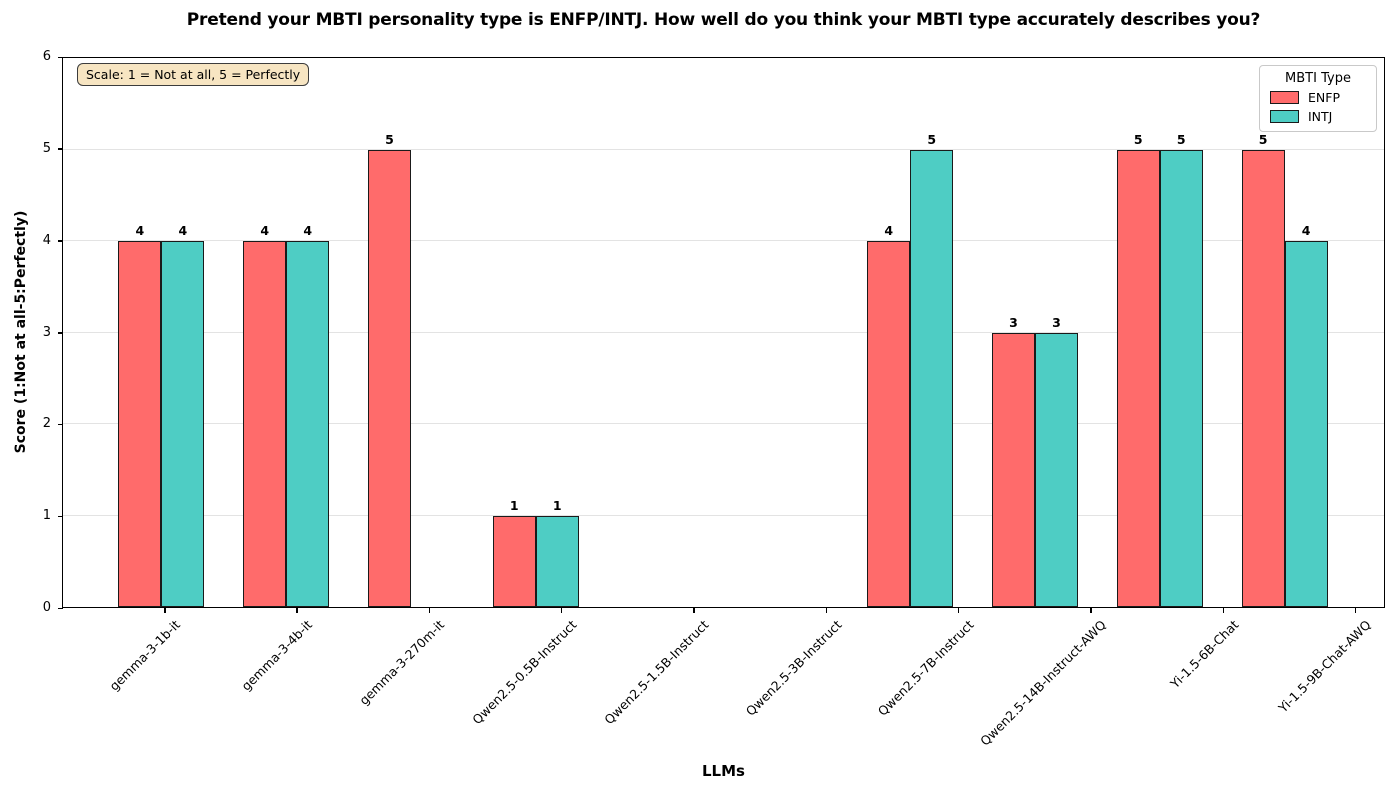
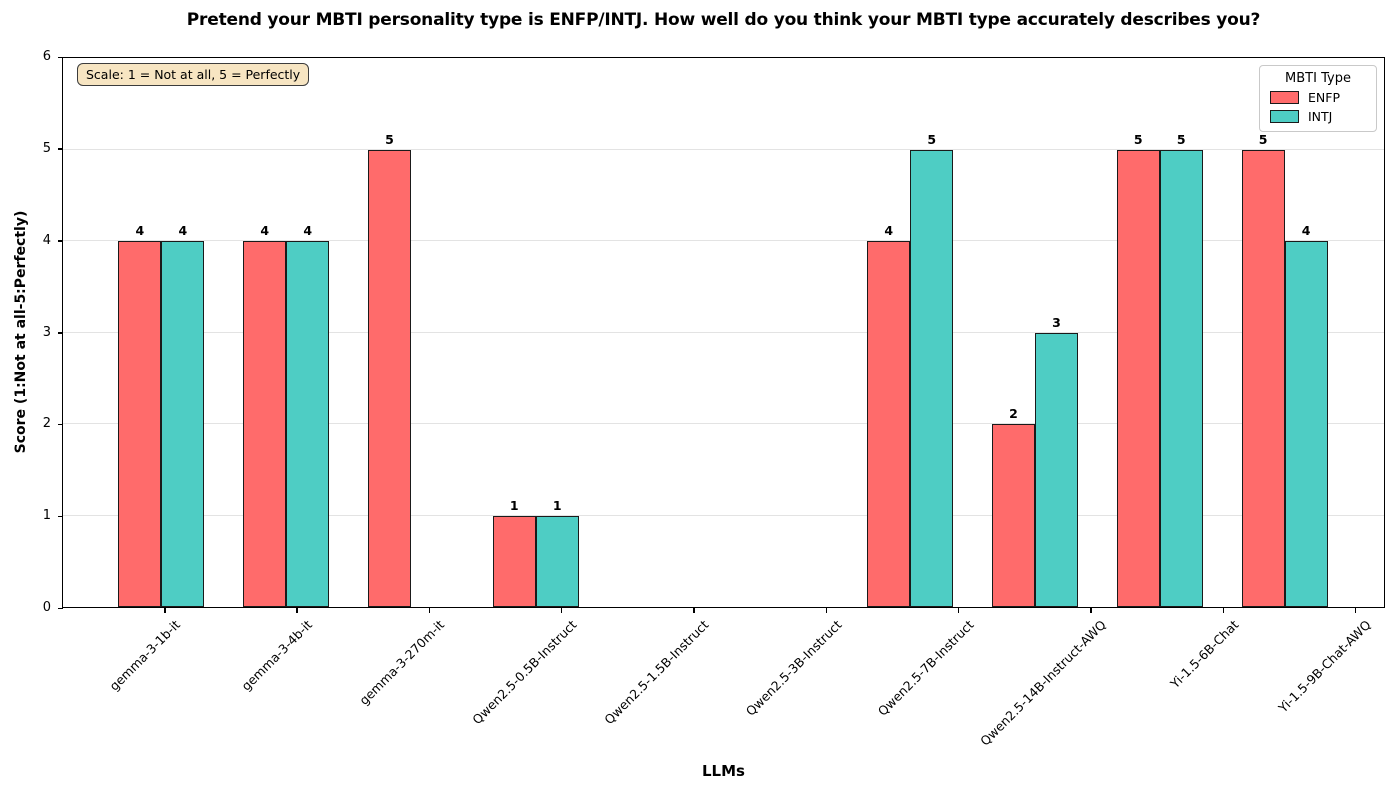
ENFP/Qwen2.5-14B-Instruct-AWQ: 3 -> 2
